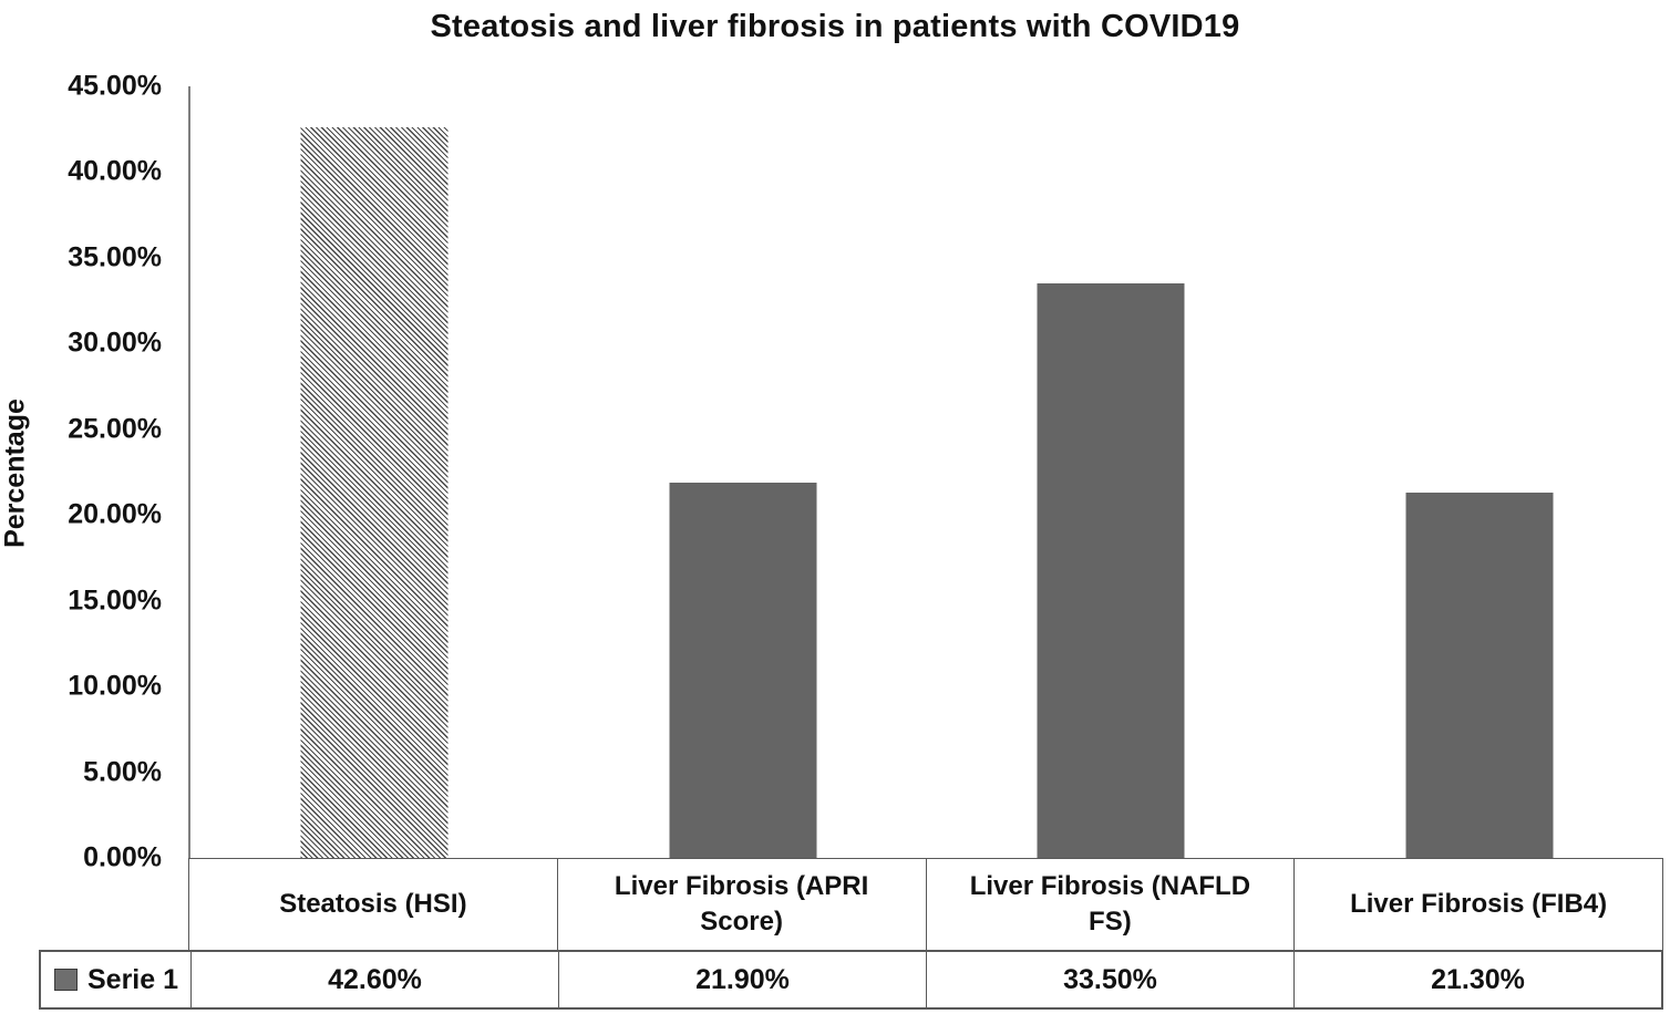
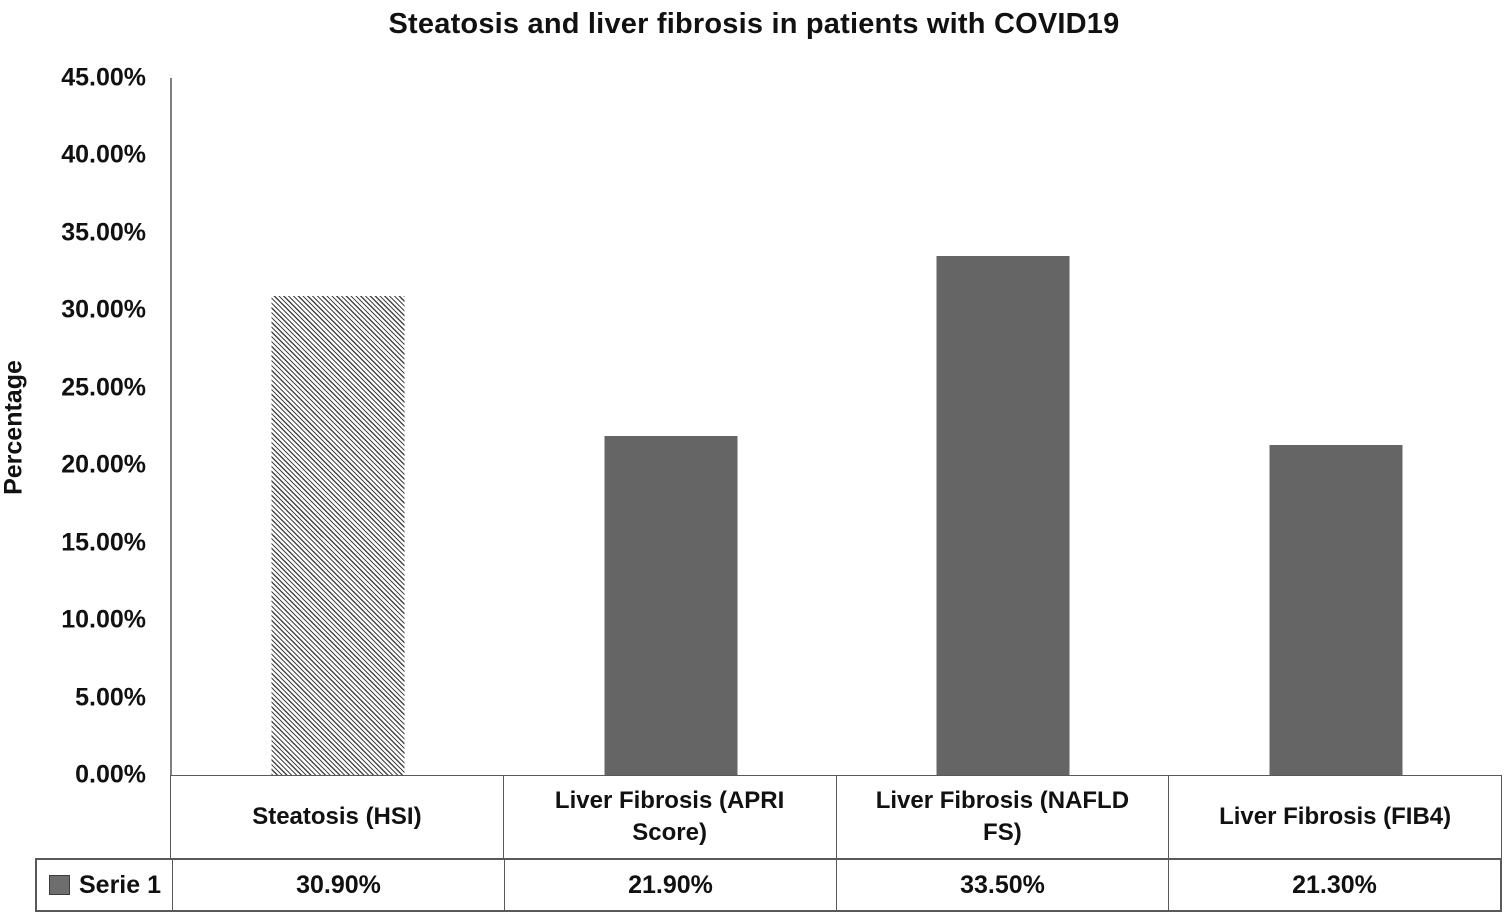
Steatosis (HSI): 42.60% -> 30.90%
